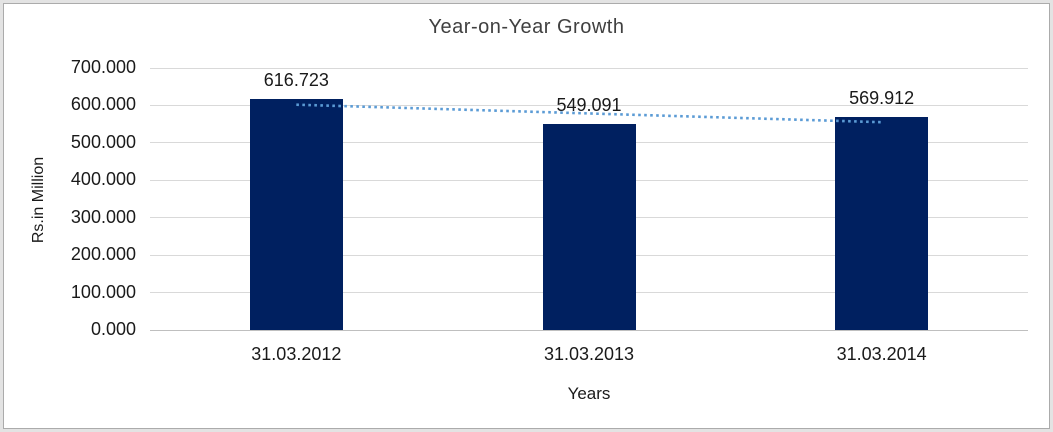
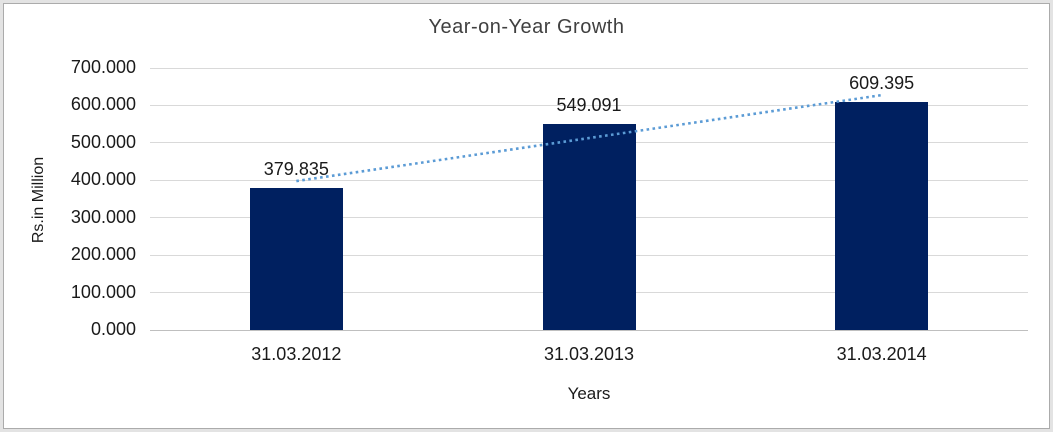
31.03.2012: 616.723 -> 379.835
31.03.2014: 569.912 -> 609.395
